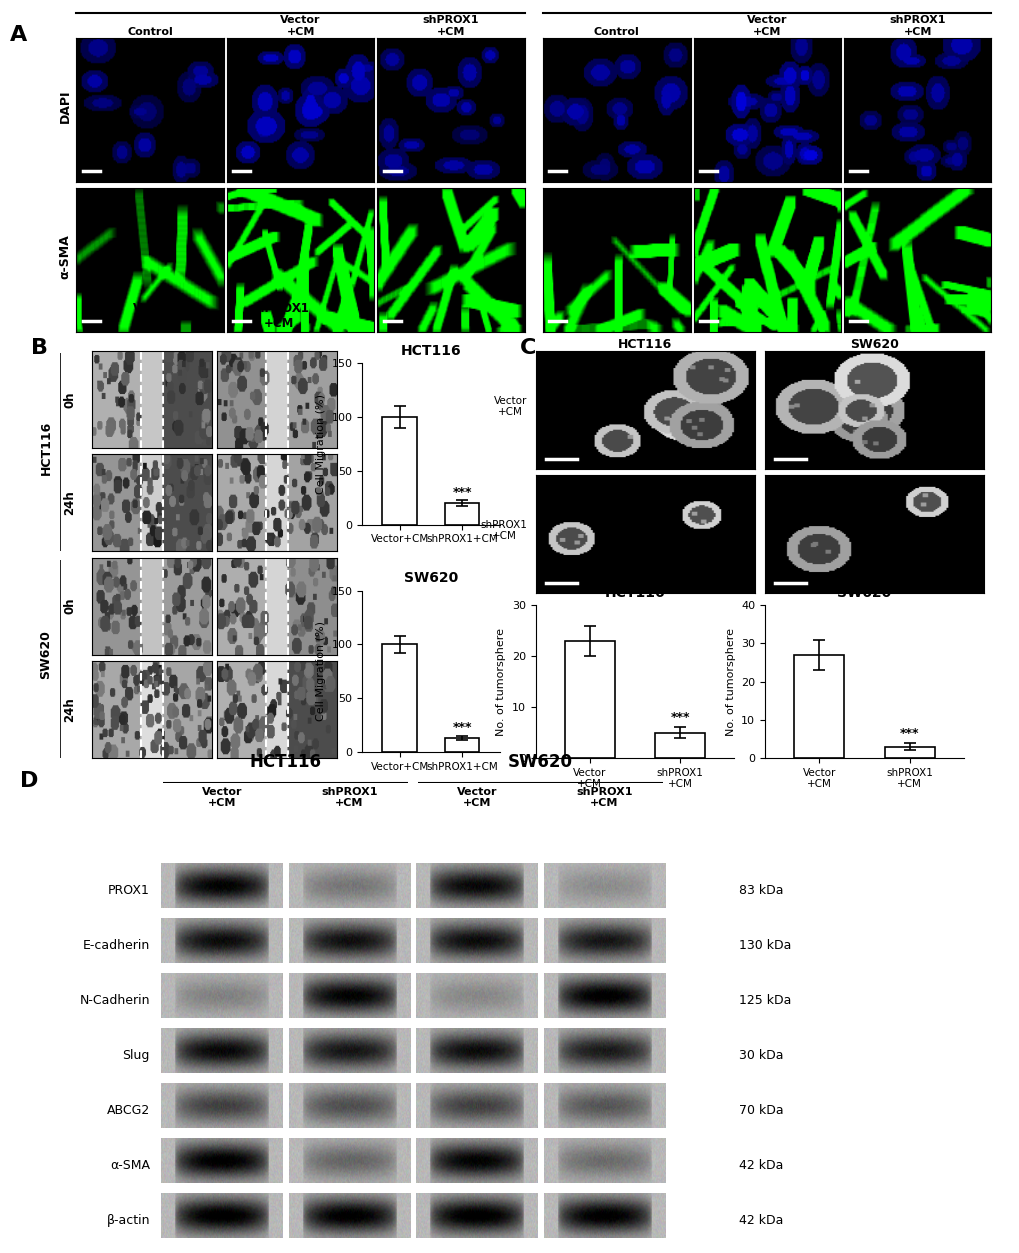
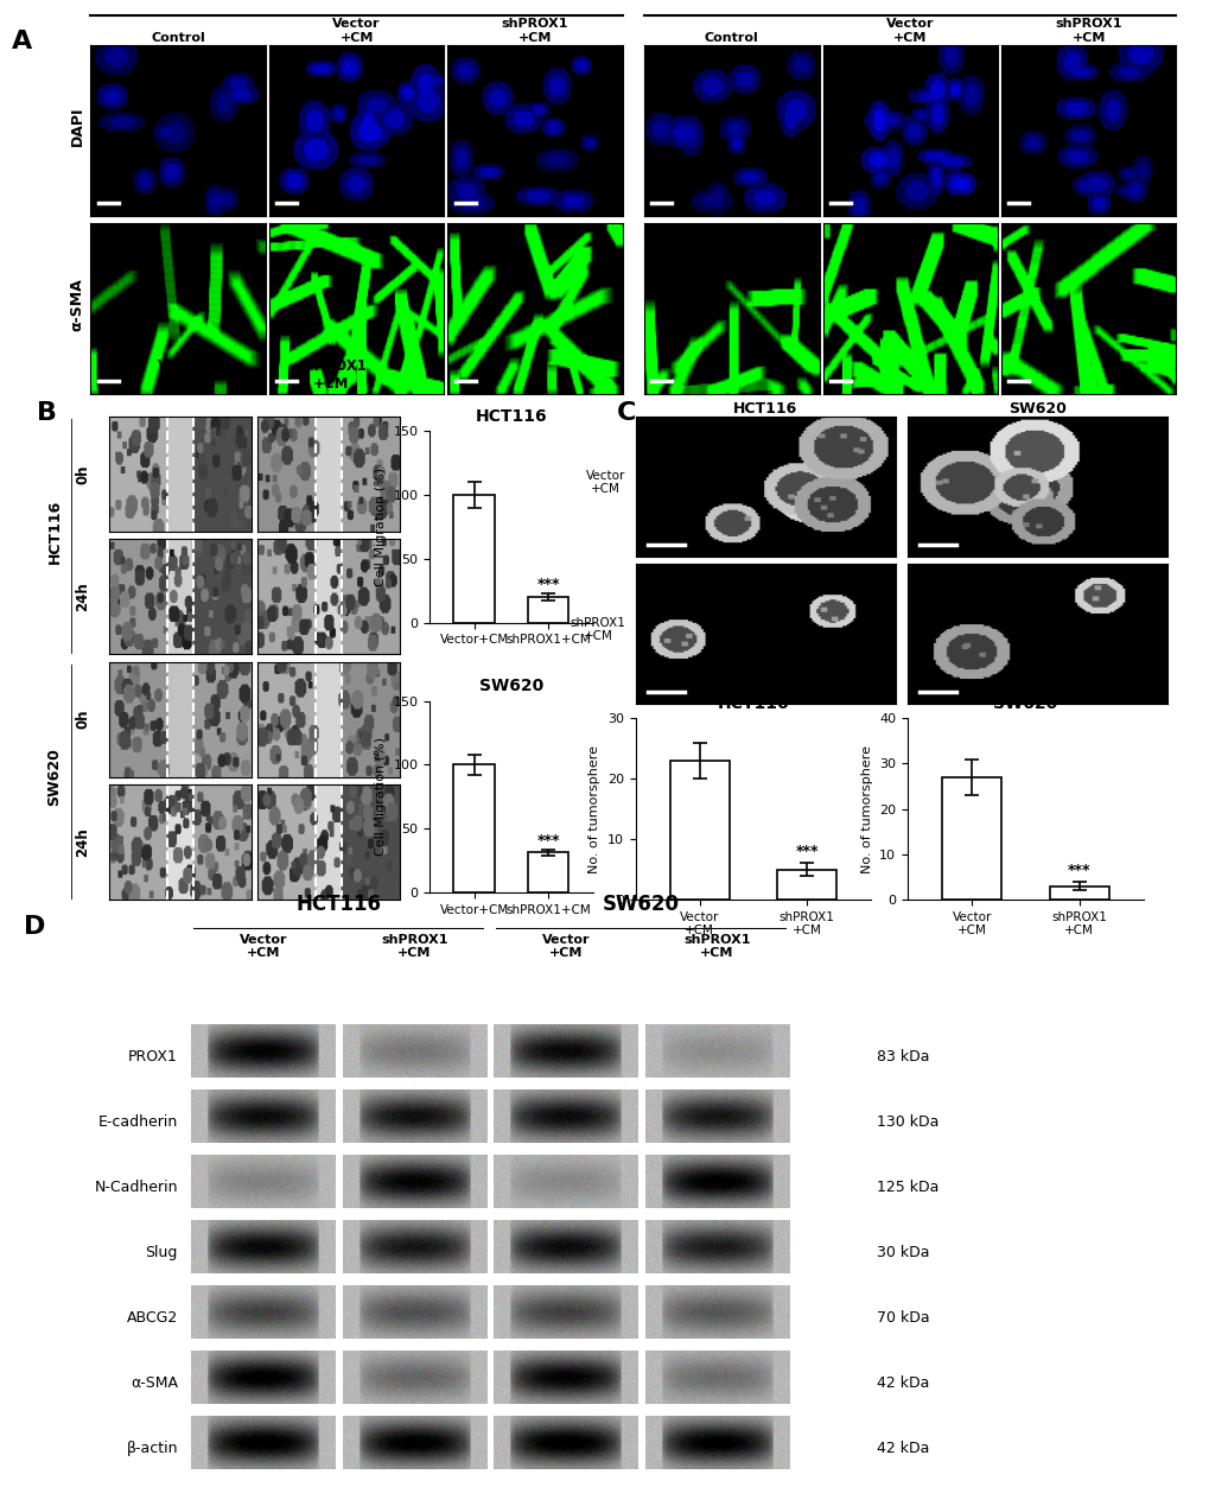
shPROX1+CM: 13 -> 31
